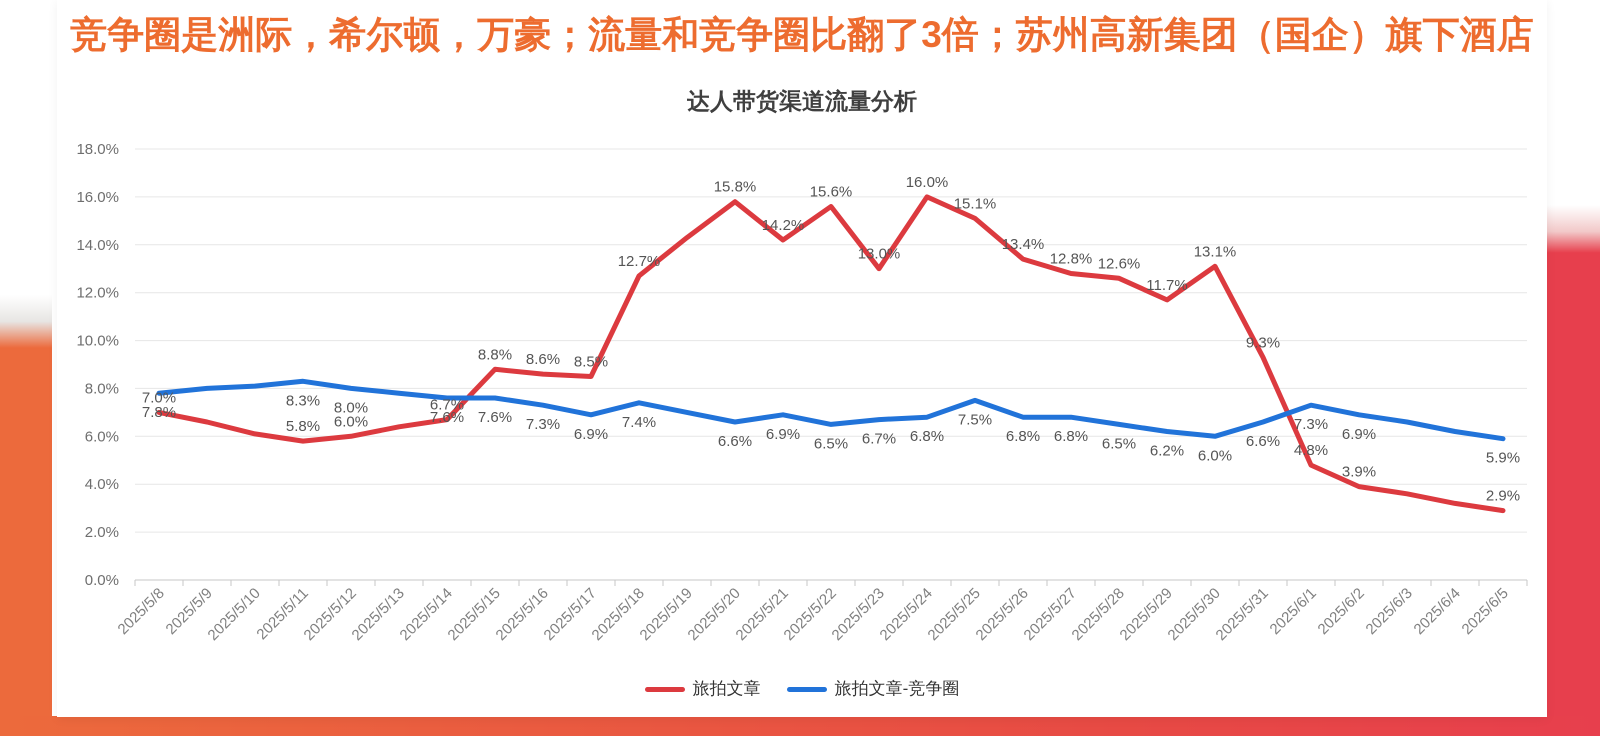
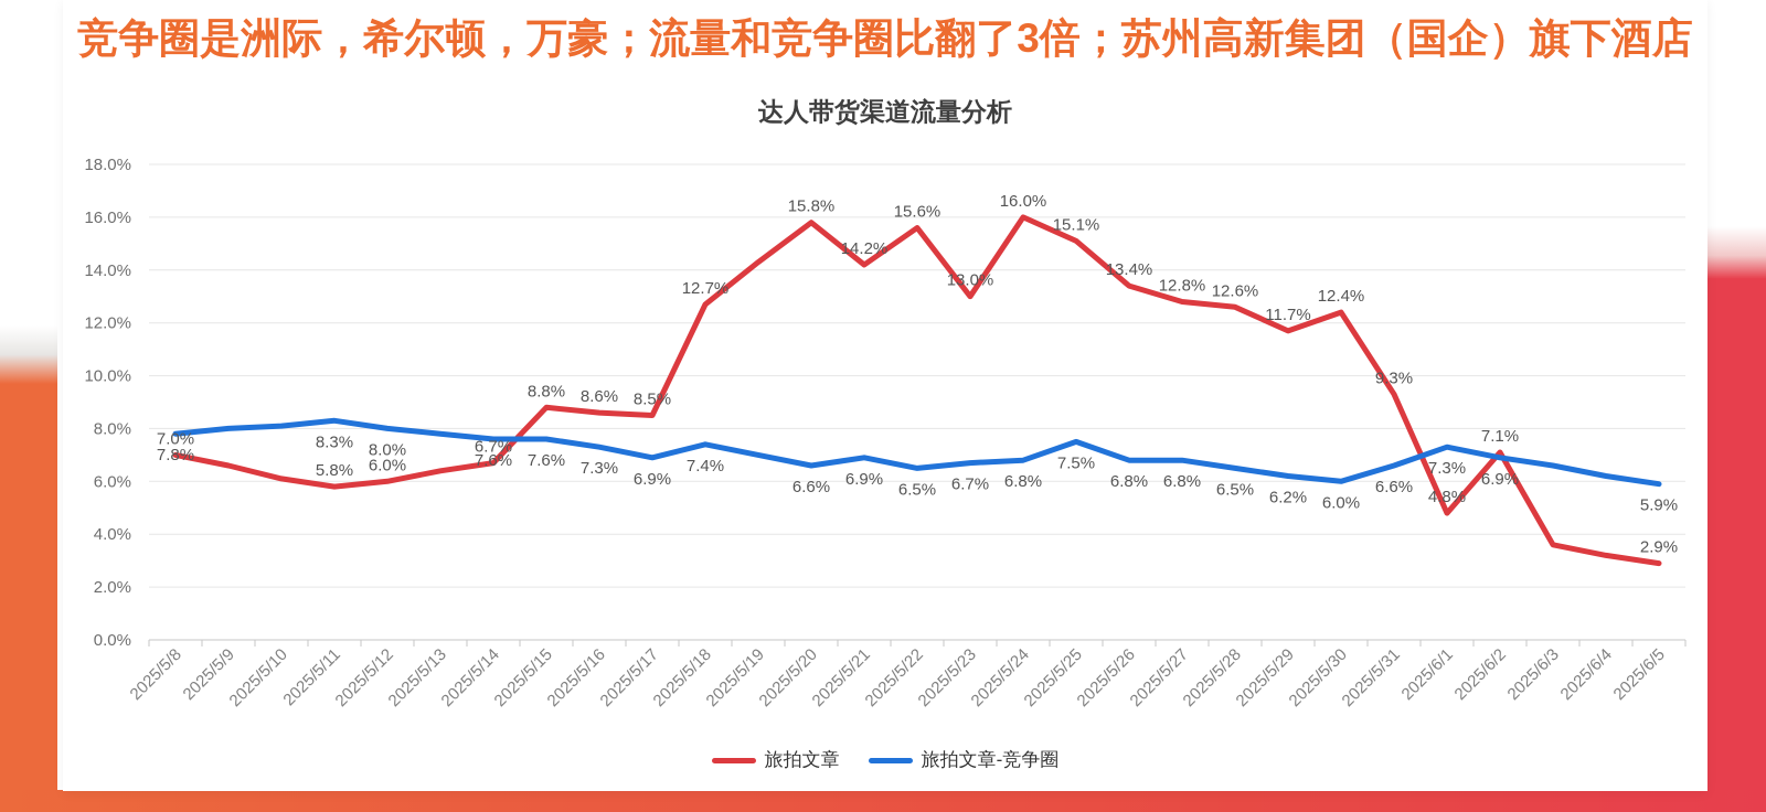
旅拍文章/2025/5/30: 13.1% -> 12.4%
旅拍文章/2025/6/2: 3.9% -> 7.1%
